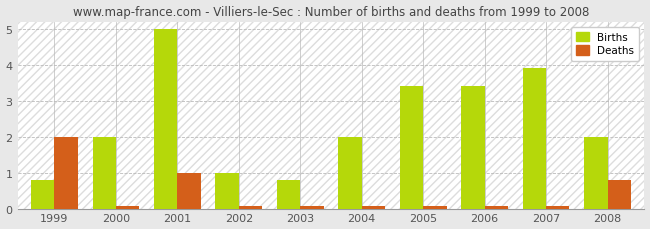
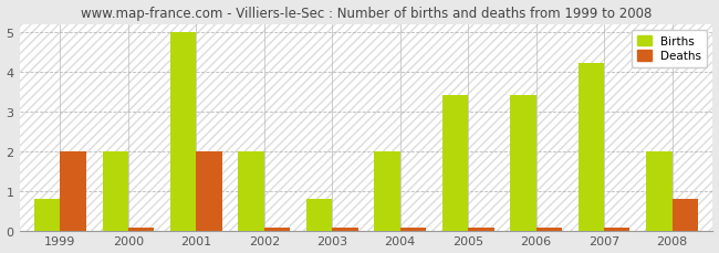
Deaths/2001: 1.00 -> 2.00
Births/2002: 1.0 -> 2.0
Births/2007: 3.9 -> 4.2
